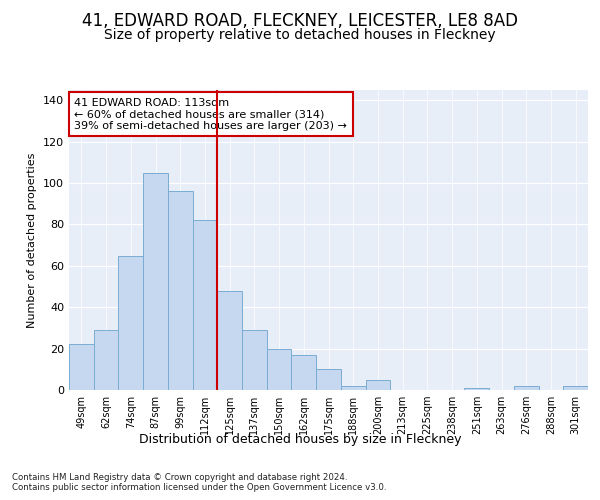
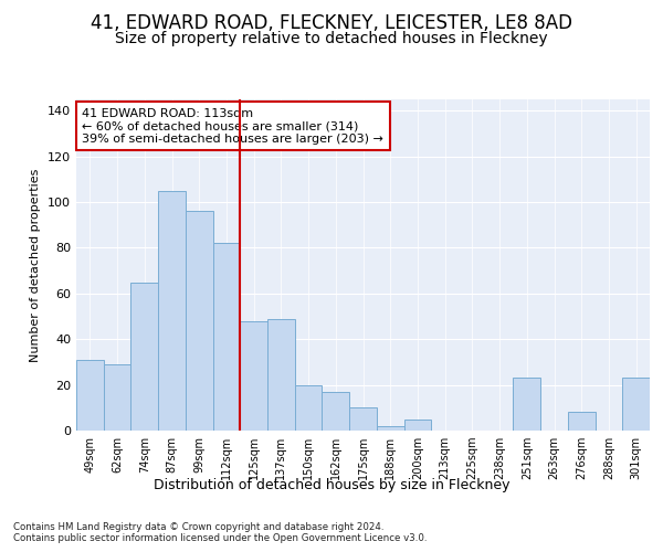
49sqm: 22 -> 31
137sqm: 29 -> 49
251sqm: 1 -> 23
276sqm: 2 -> 8
301sqm: 2 -> 23
